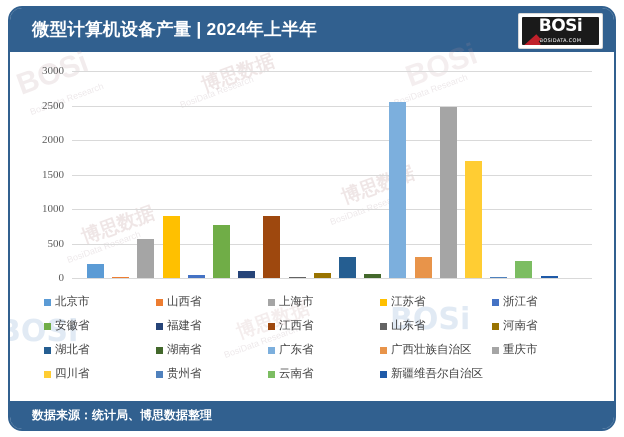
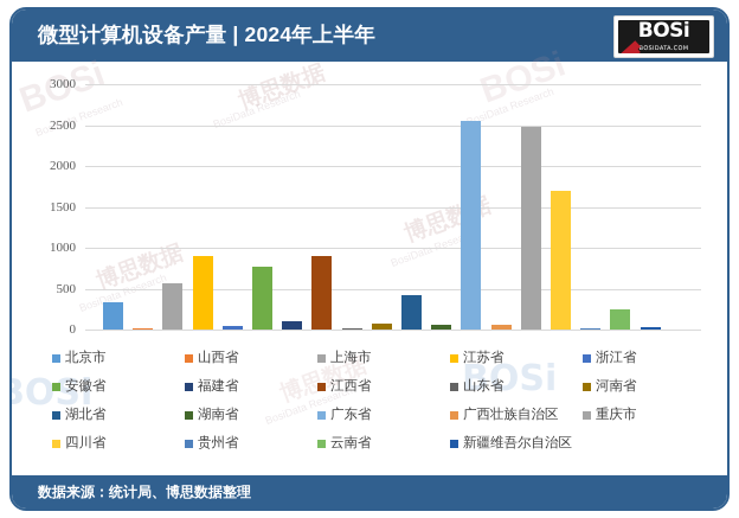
北京市: 200 -> 300
湖北省: 300 -> 400
广西壮族自治区: 300 -> 100
